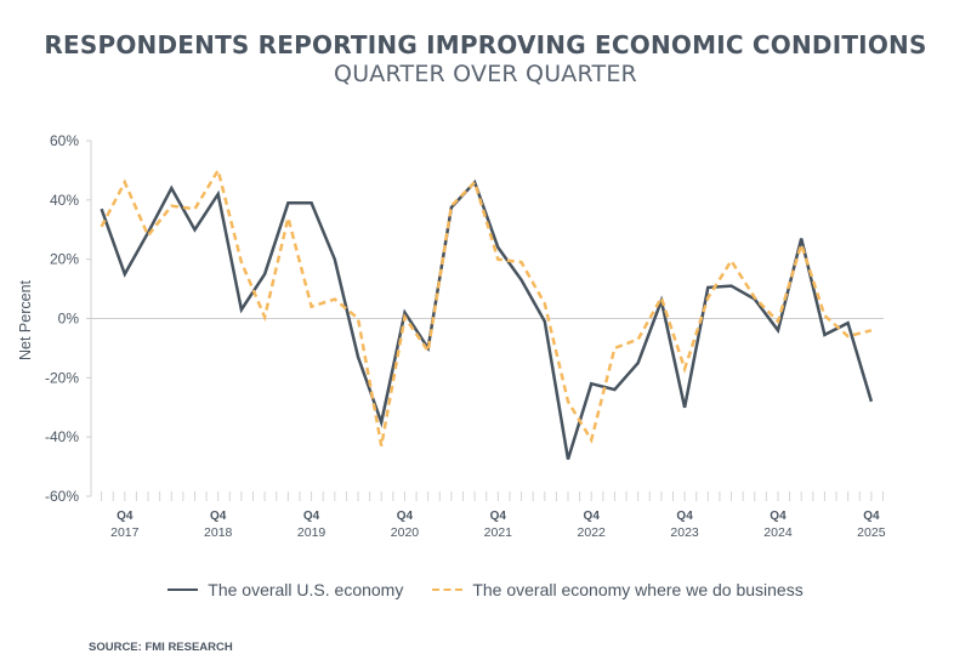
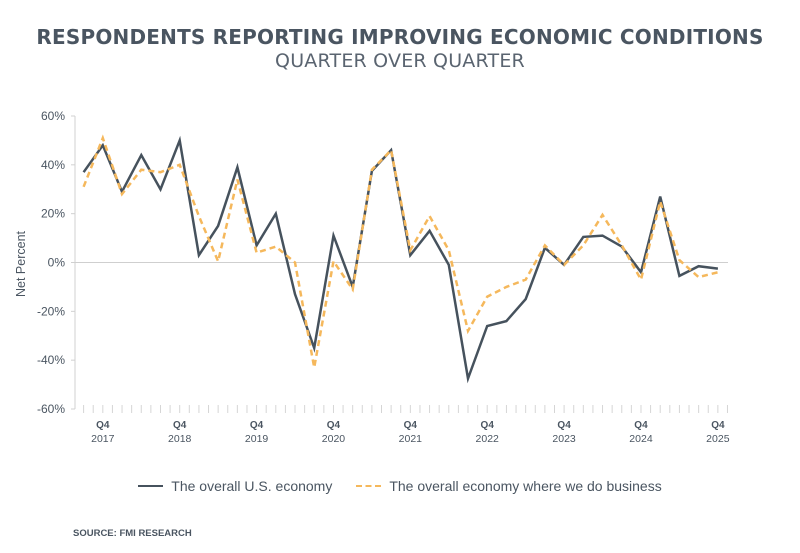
The overall U.S. economy/Q4 2017: 15% -> 48%
The overall economy where we do business/Q4 2017: 46% -> 51%
The overall U.S. economy/Q4 2018: 42% -> 50%
The overall economy where we do business/Q4 2018: 50% -> 40%
The overall U.S. economy/Q4 2019: 39% -> 7%
The overall U.S. economy/Q4 2020: 2% -> 11%
The overall U.S. economy/Q4 2021: 24% -> 3%
The overall economy where we do business/Q4 2021: 20% -> 5%
The overall U.S. economy/Q4 2022: -22% -> -26%
The overall economy where we do business/Q4 2022: -41% -> -14%
The overall U.S. economy/Q4 2023: -30% -> -1%
The overall economy where we do business/Q4 2023: -17% -> -1%
The overall economy where we do business/Q4 2024: -1% -> -7%
The overall U.S. economy/Q4 2025: -28% -> -2%
